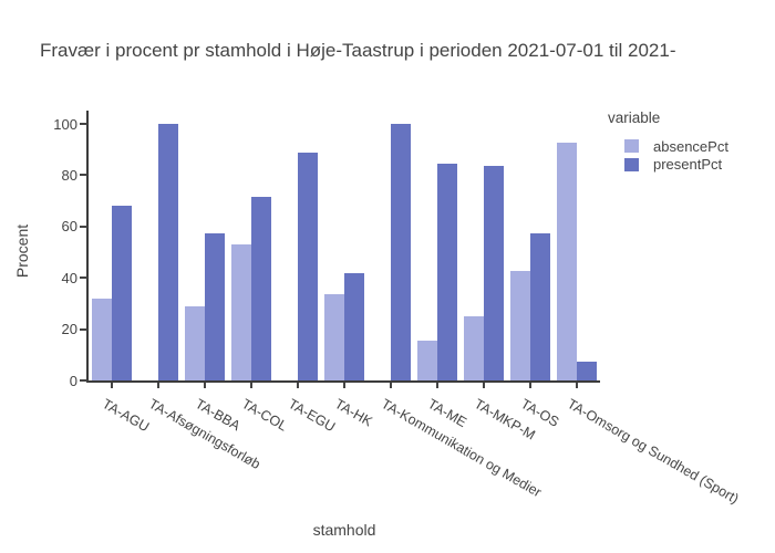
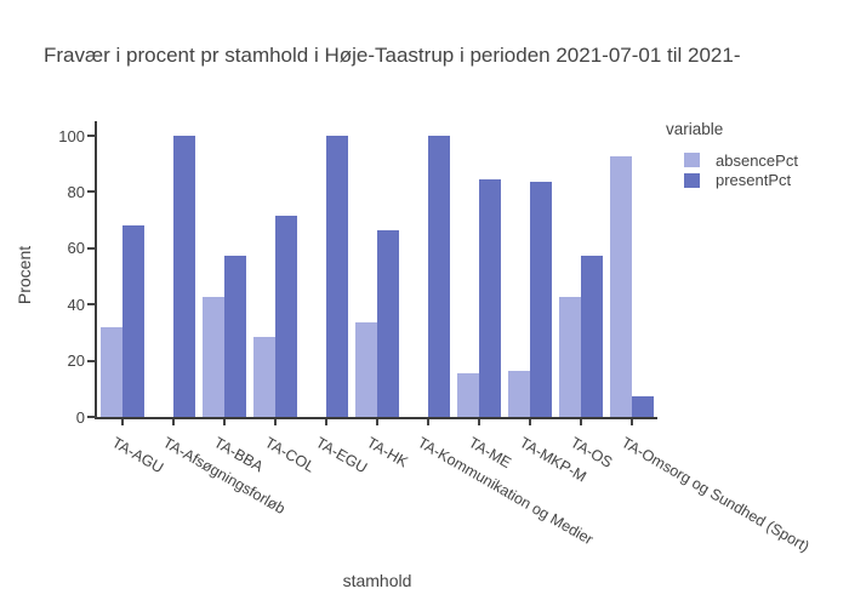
absencePct/TA-BBA: 29 -> 42
absencePct/TA-COL: 53 -> 28
presentPct/TA-EGU: 89 -> 100
presentPct/TA-HK: 42 -> 66
absencePct/TA-MKP-M: 25 -> 16
